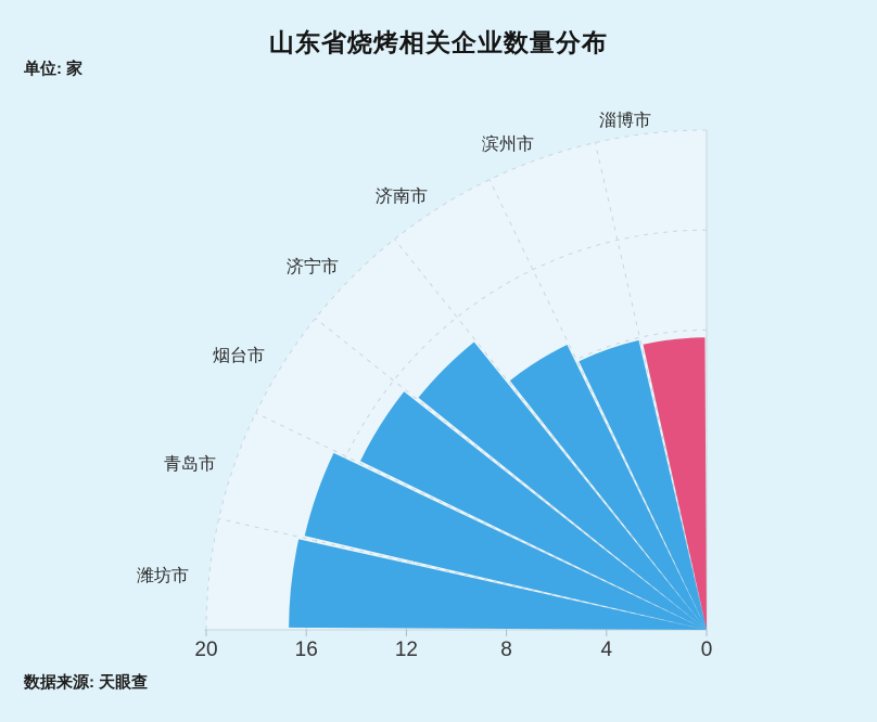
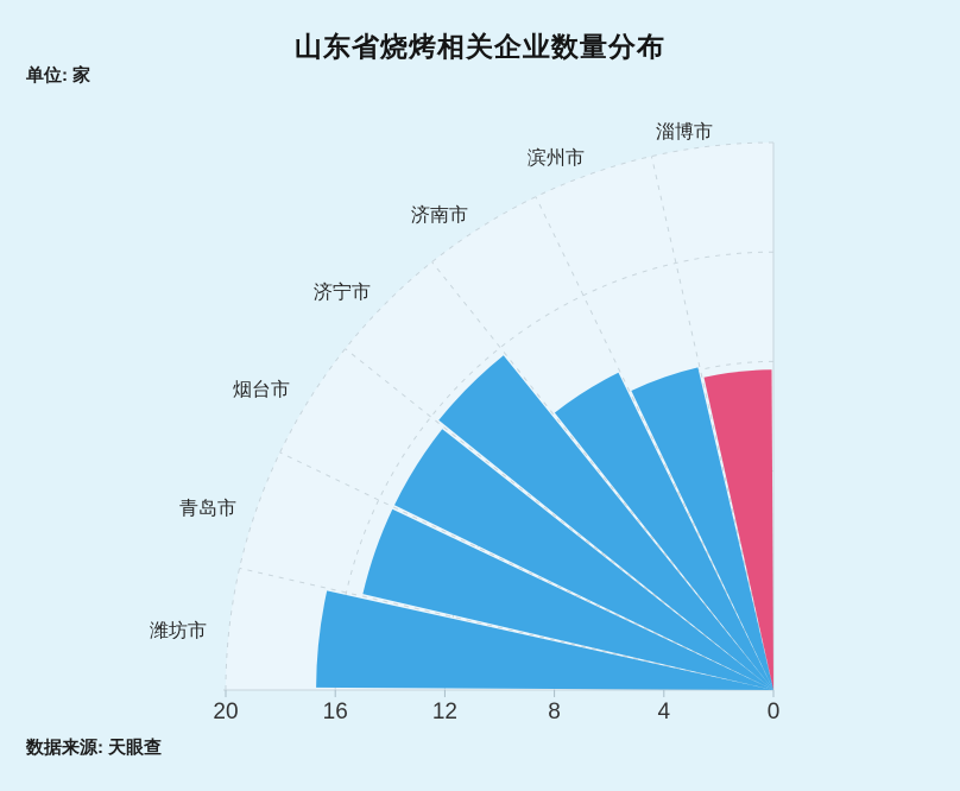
滨州市: 11.9 -> 12.1
济南市: 12.7 -> 12.9
济宁市: 14.8 -> 15.7
青岛市: 16.5 -> 15.4
